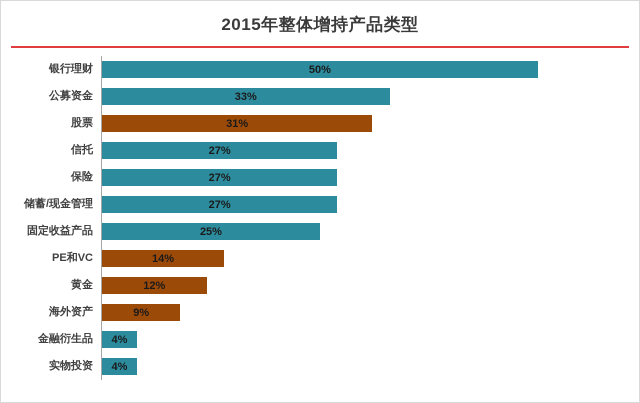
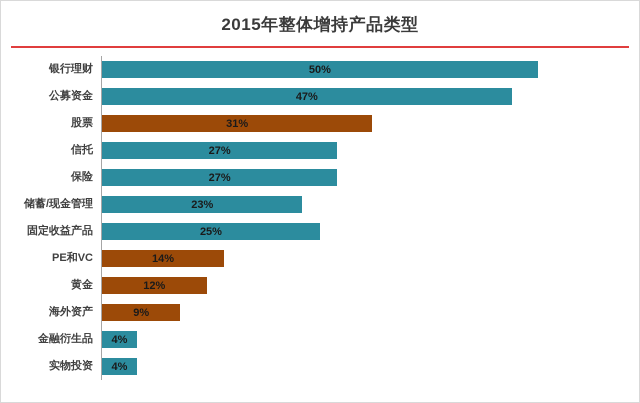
公募资金: 33% -> 47%
储蓄/现金管理: 27% -> 23%
